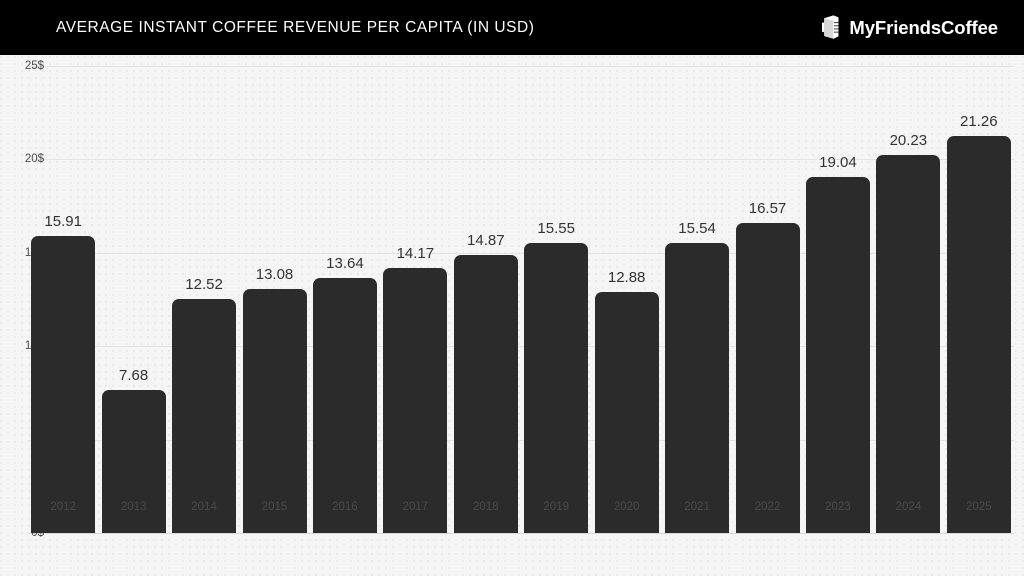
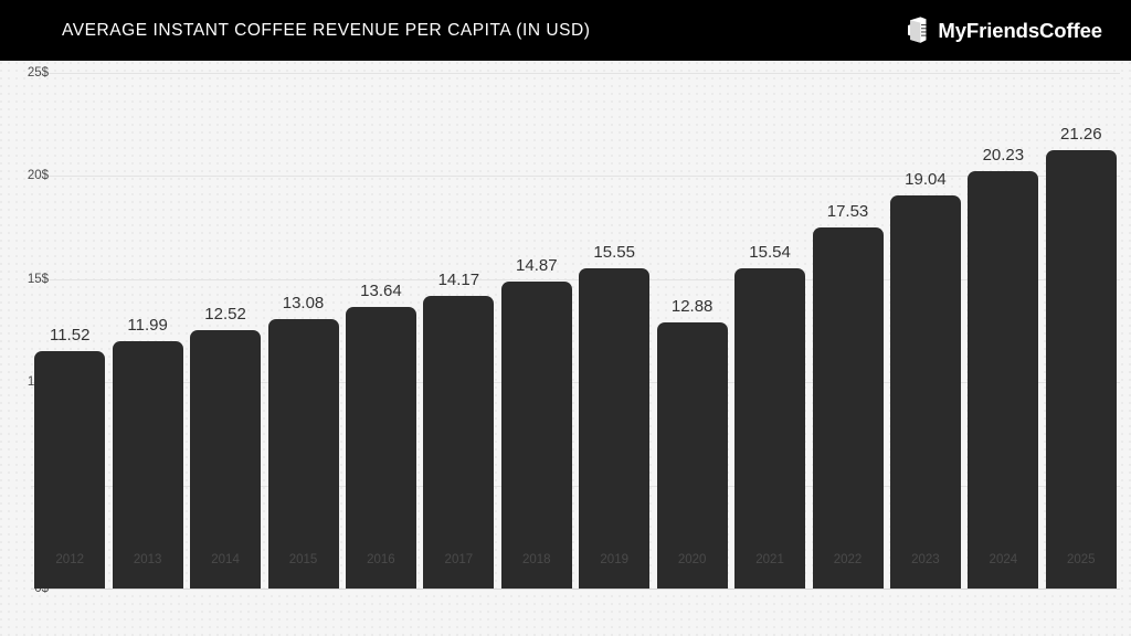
2012: 15.91 -> 11.52
2013: 7.68 -> 11.99
2022: 16.57 -> 17.53
